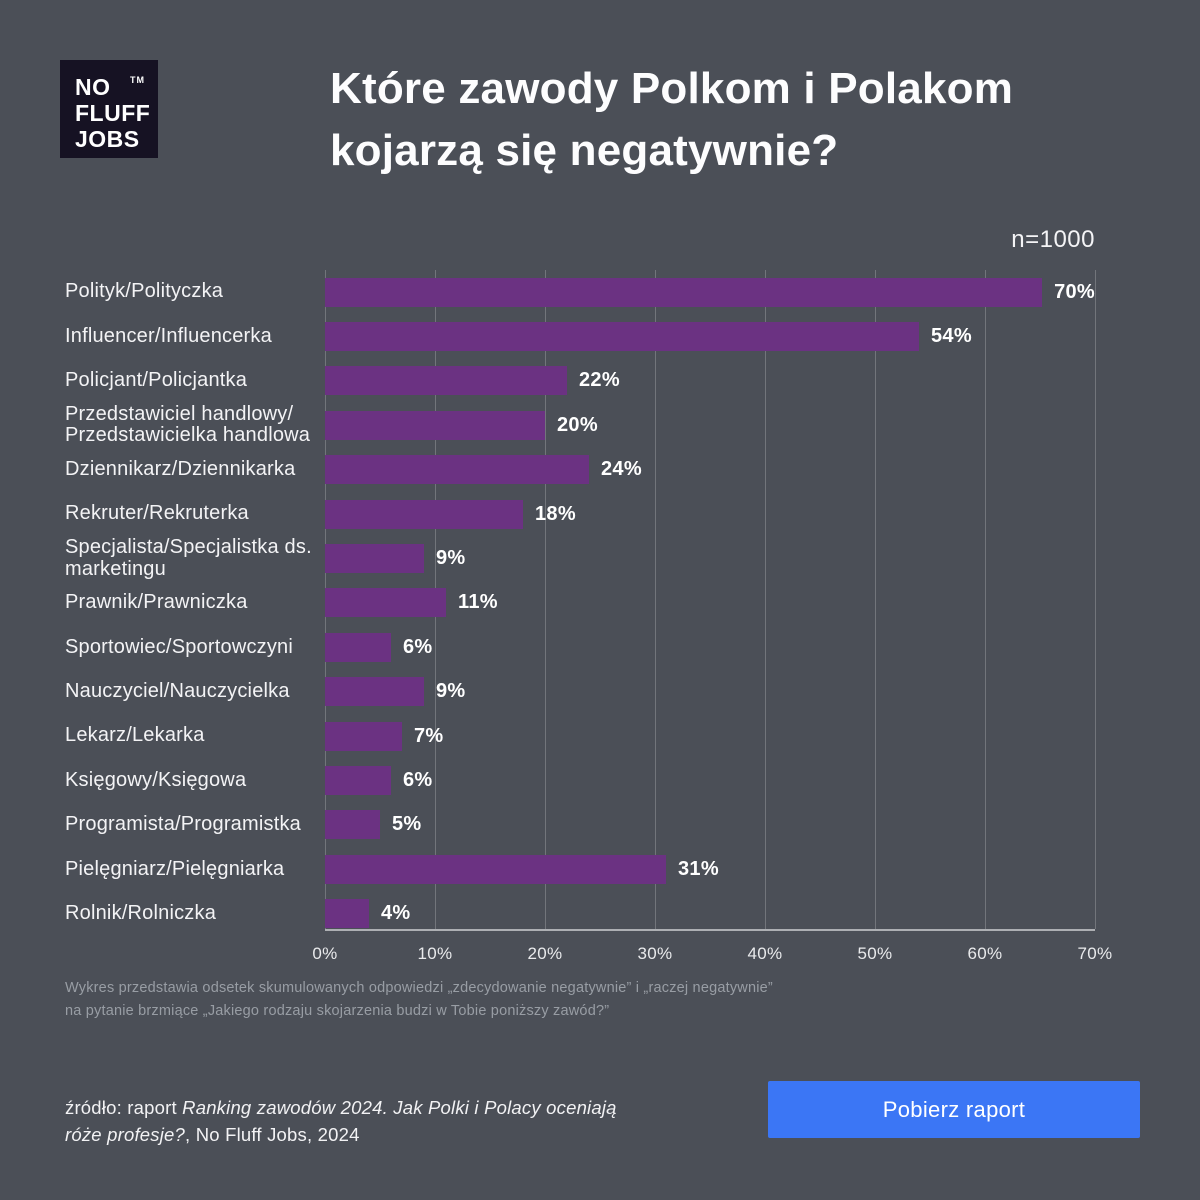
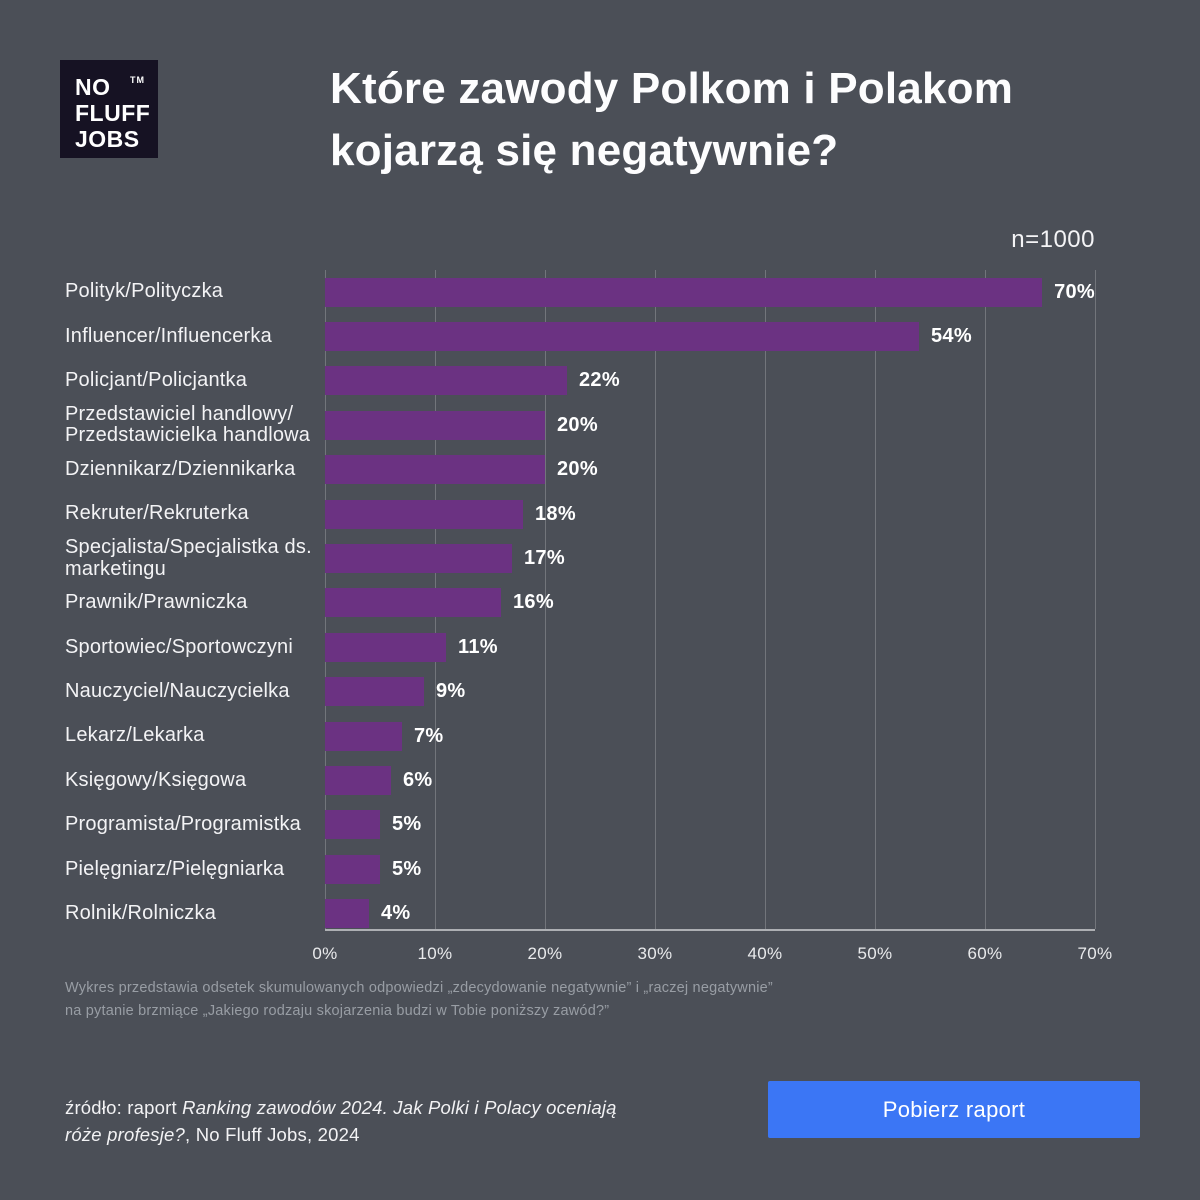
Dziennikarz/Dziennikarka: 24% -> 20%
Specjalista/Specjalistka ds. marketingu: 9% -> 17%
Prawnik/Prawniczka: 11% -> 16%
Sportowiec/Sportowczyni: 6% -> 11%
Pielęgniarz/Pielęgniarka: 31% -> 5%
